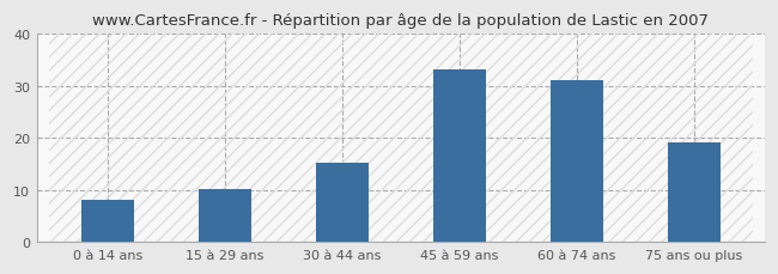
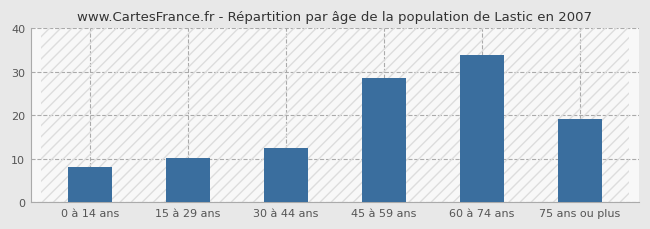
30 à 44 ans: 15.3 -> 12.5
45 à 59 ans: 33.3 -> 28.5
60 à 74 ans: 31.1 -> 34.0
